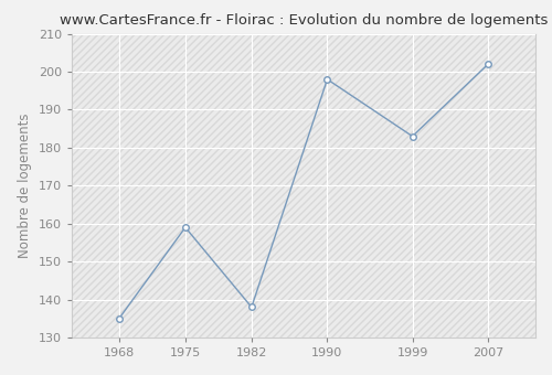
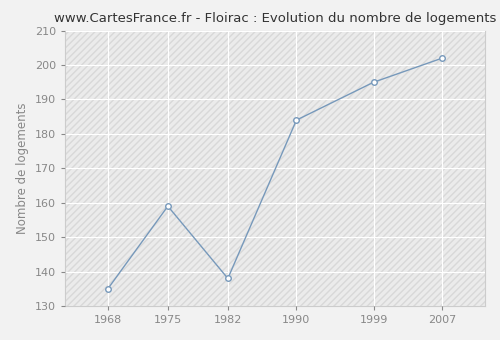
1990: 198 -> 184
1999: 183 -> 195
